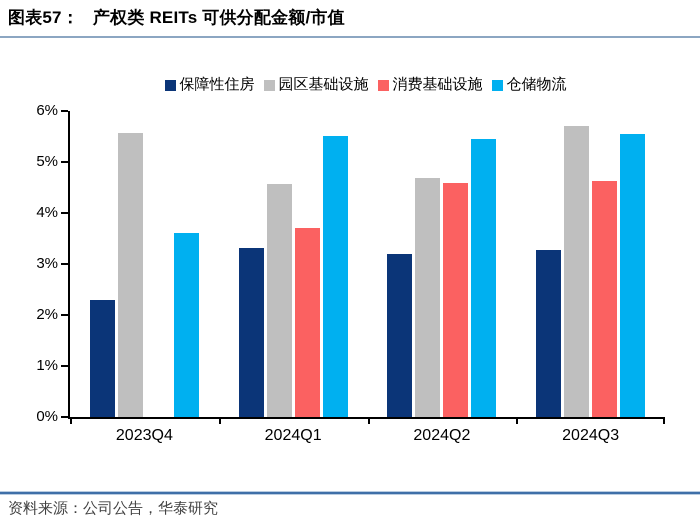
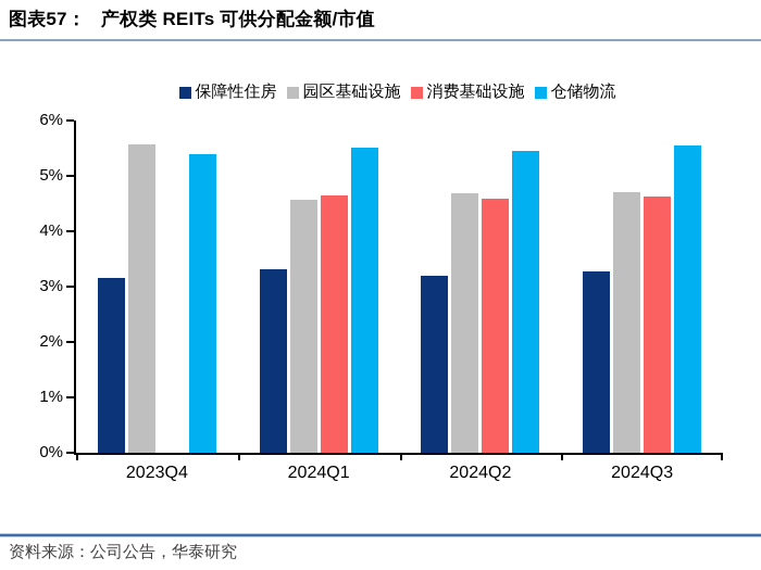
保障性住房/2023Q4: 2.3% -> 3.1%
仓储物流/2023Q4: 3.6% -> 5.4%
消费基础设施/2024Q1: 3.7% -> 4.7%
园区基础设施/2024Q3: 5.7% -> 4.7%
